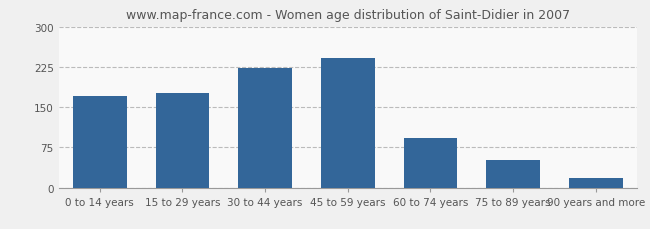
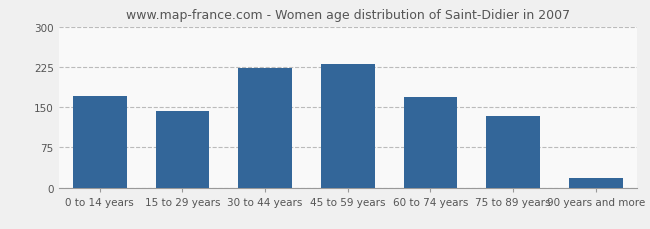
15 to 29 years: 176 -> 142
45 to 59 years: 242 -> 230
60 to 74 years: 92 -> 168
75 to 89 years: 52 -> 133
